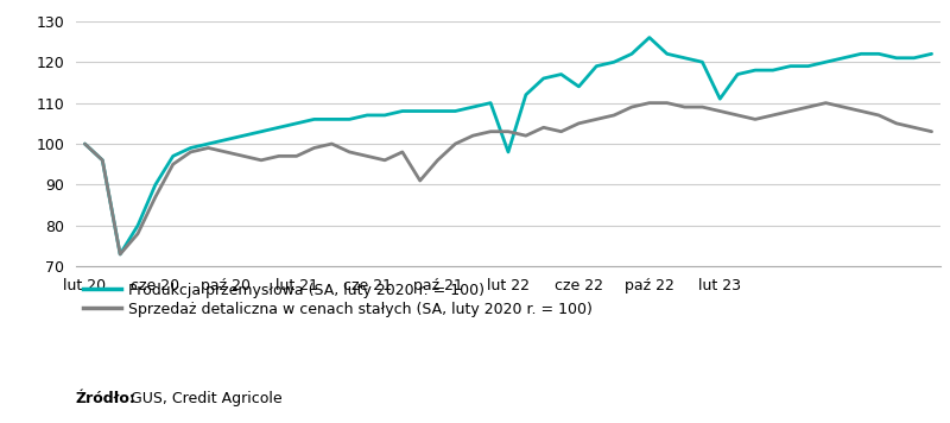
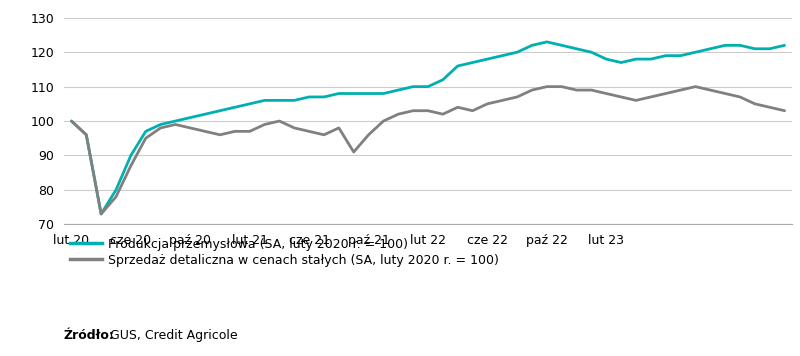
Produkcja przemysłowa (SA, luty 2020 r. = 100)/lut 22: 98 -> 110
Produkcja przemysłowa (SA, luty 2020 r. = 100)/cze 22: 114 -> 118
Produkcja przemysłowa (SA, luty 2020 r. = 100)/paź 22: 126 -> 123
Produkcja przemysłowa (SA, luty 2020 r. = 100)/lut 23: 111 -> 118
